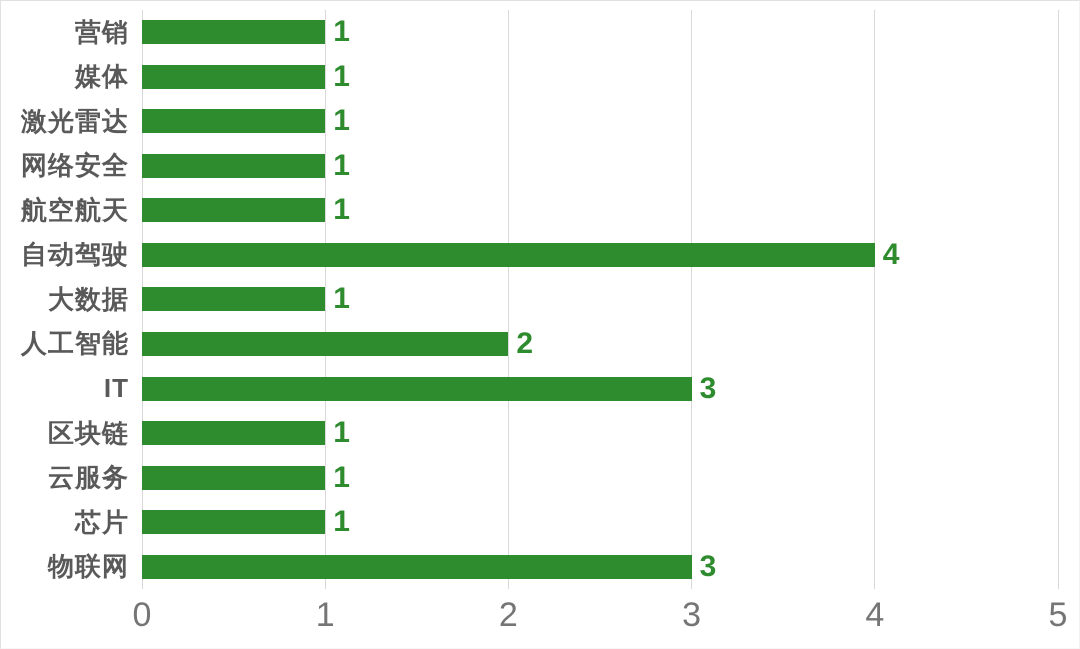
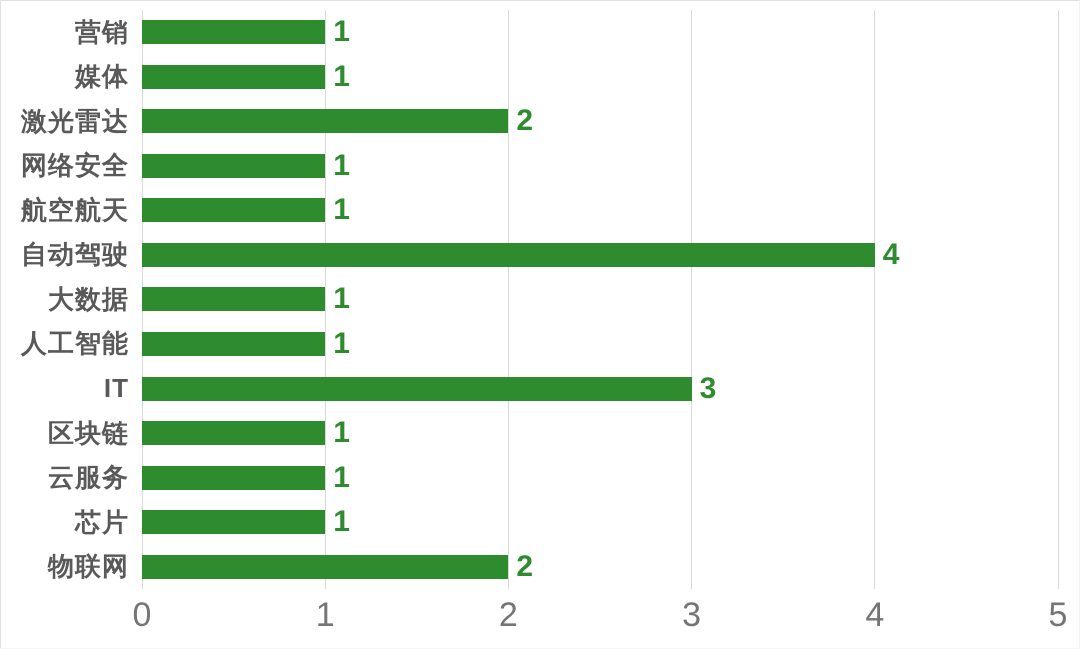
激光雷达: 1 -> 2
人工智能: 2 -> 1
物联网: 3 -> 2
